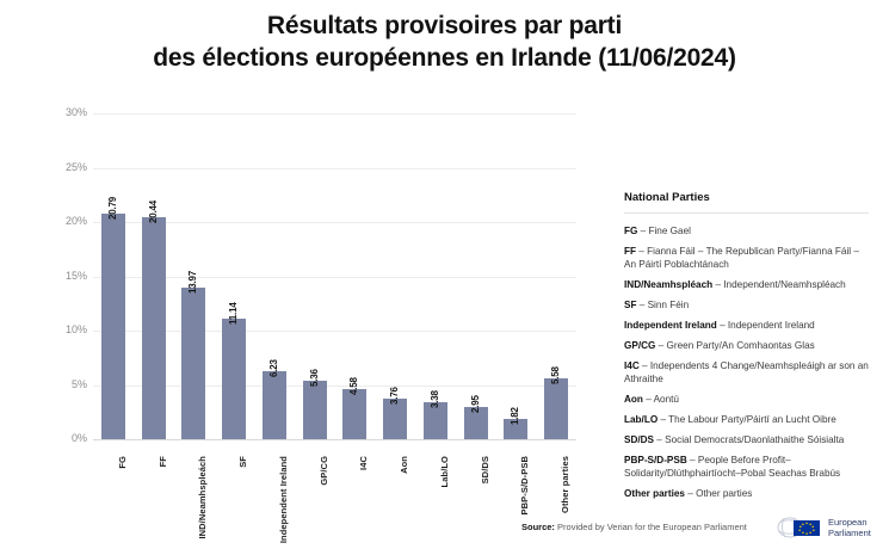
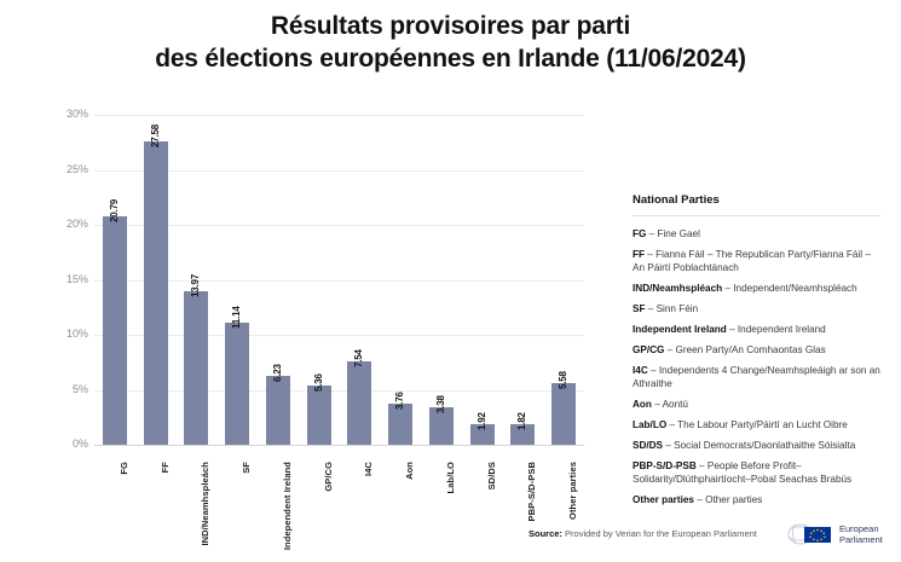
FF: 20.44 -> 27.58
I4C: 4.58 -> 7.54
SD/DS: 2.95 -> 1.92
